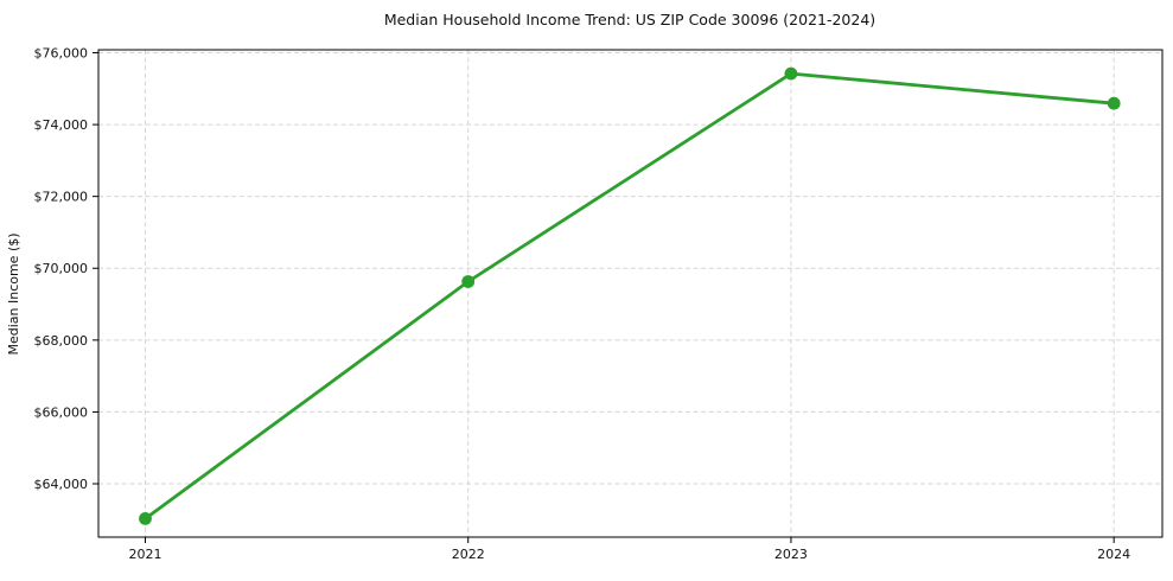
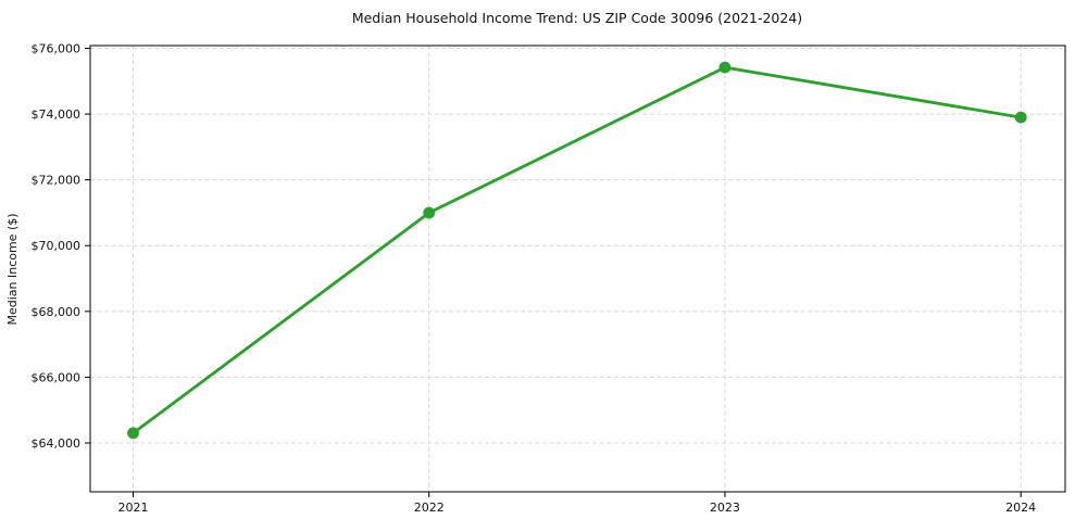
2021: $63000 -> $64300
2022: $69600 -> $71000
2024: $74600 -> $73900
